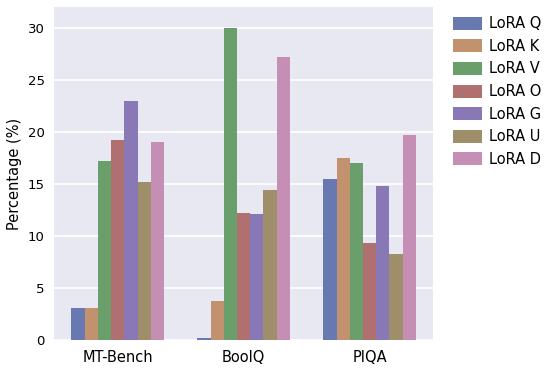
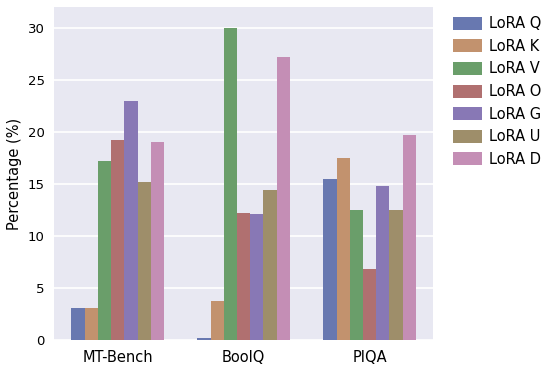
LoRA V/PIQA: 17.0 -> 12.5
LoRA O/PIQA: 9.3 -> 6.8
LoRA U/PIQA: 8.3 -> 12.5
